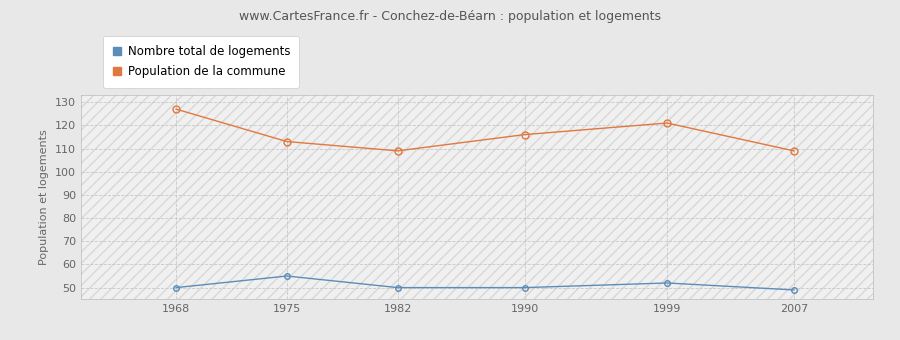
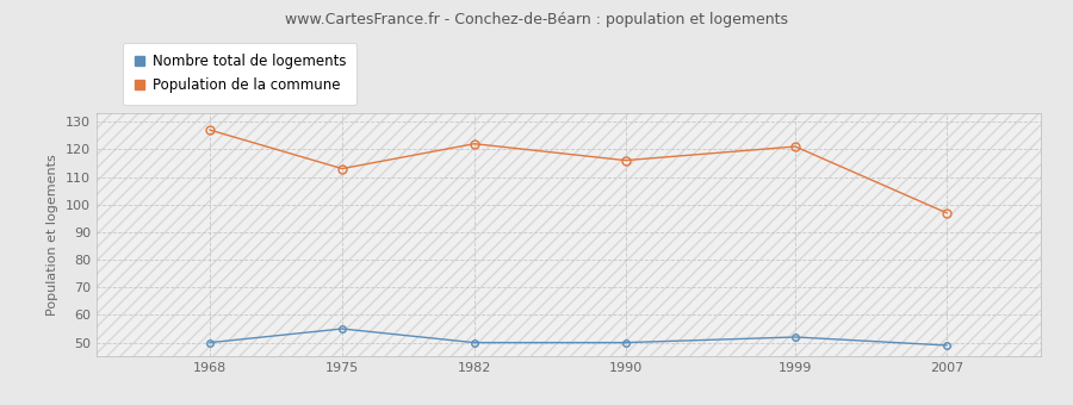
Population de la commune/1982: 109 -> 122
Population de la commune/2007: 109 -> 97
